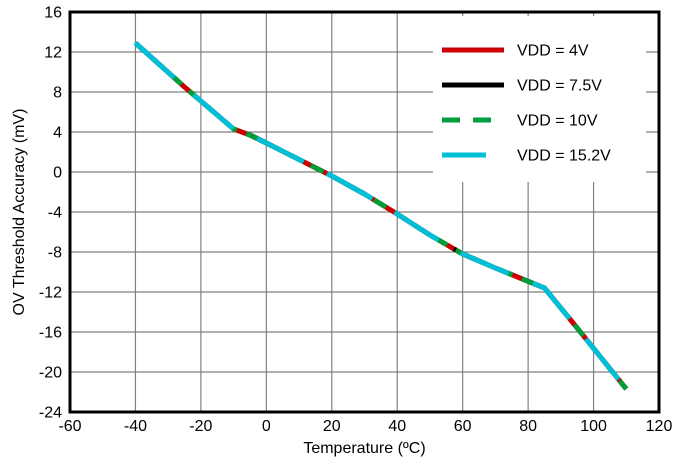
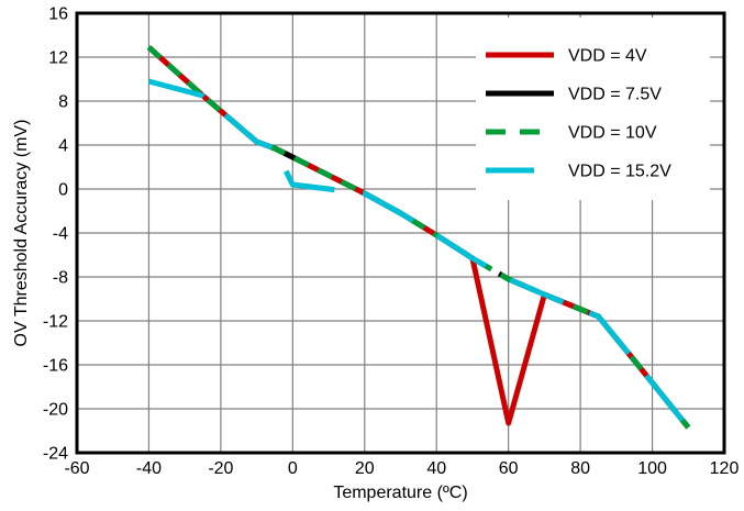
VDD = 15.2V/-40: 12.9 -> 9.8
VDD = 15.2V/0: 2.9 -> 0.4
VDD = 4V/60: -8.2 -> -21.3
